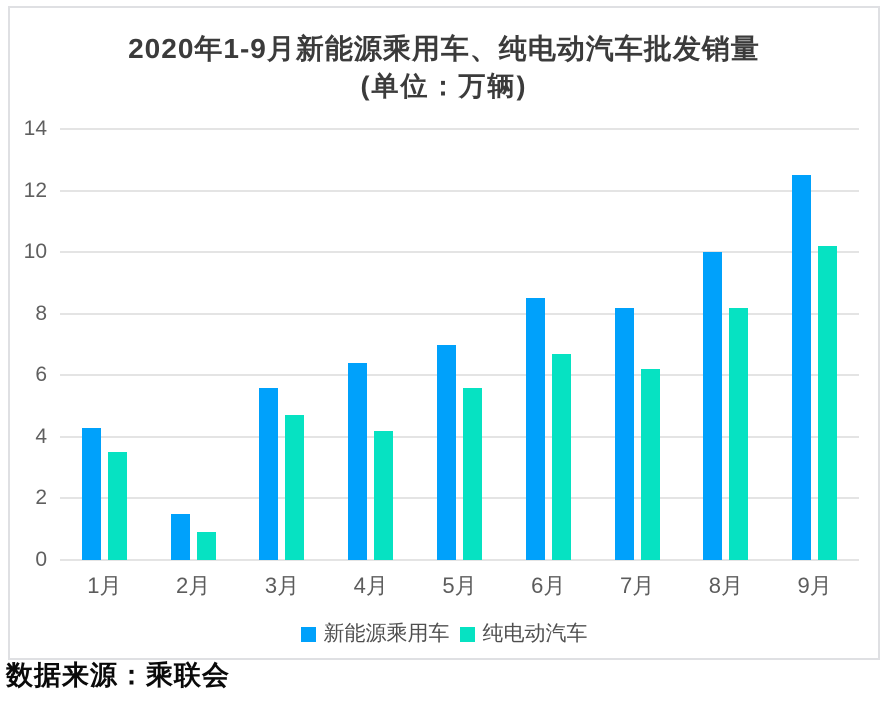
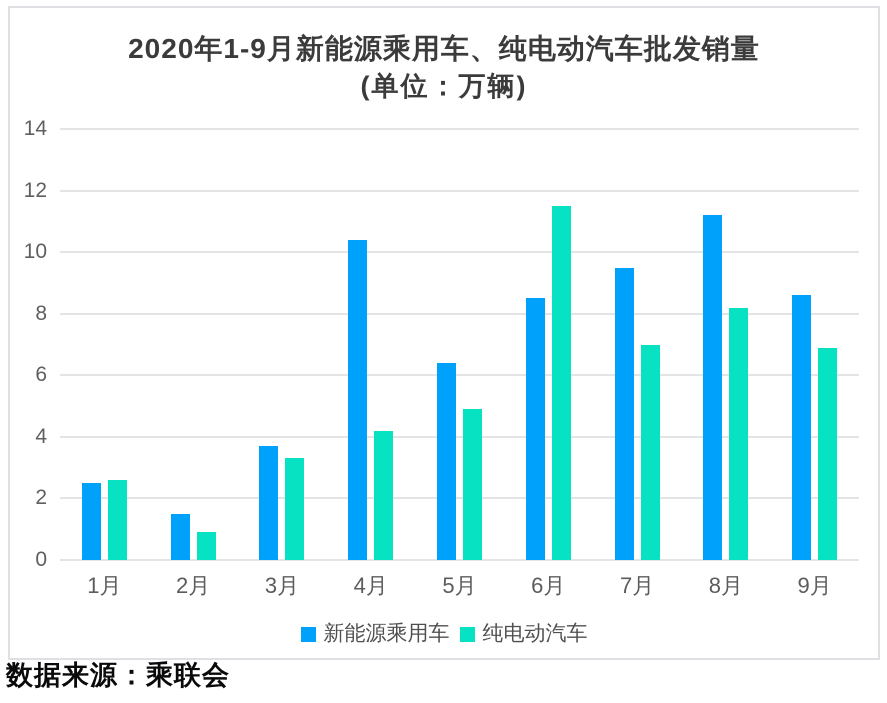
新能源乘用车/1月: 4.3 -> 2.5
纯电动汽车/1月: 3.5 -> 2.6
新能源乘用车/3月: 5.6 -> 3.7
纯电动汽车/3月: 4.7 -> 3.3
新能源乘用车/4月: 6.4 -> 10.4
新能源乘用车/5月: 7.0 -> 6.4
纯电动汽车/5月: 5.6 -> 4.9
纯电动汽车/6月: 6.7 -> 11.5
新能源乘用车/7月: 8.2 -> 9.5
纯电动汽车/7月: 6.2 -> 7.0
新能源乘用车/8月: 10.0 -> 11.2
新能源乘用车/9月: 12.5 -> 8.6
纯电动汽车/9月: 10.2 -> 6.9
